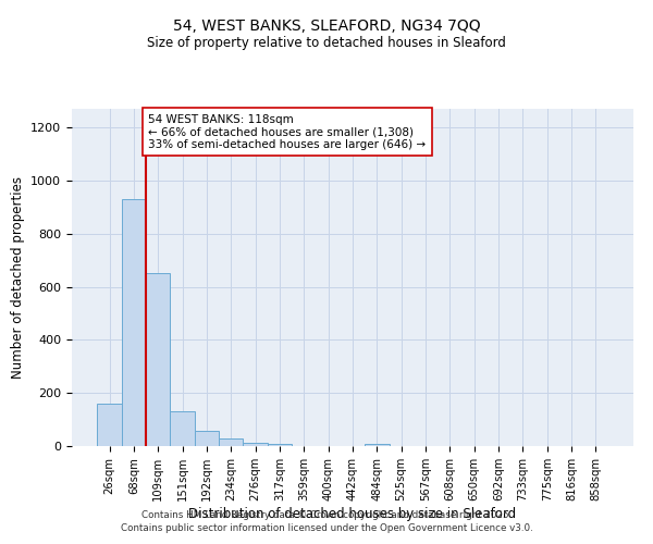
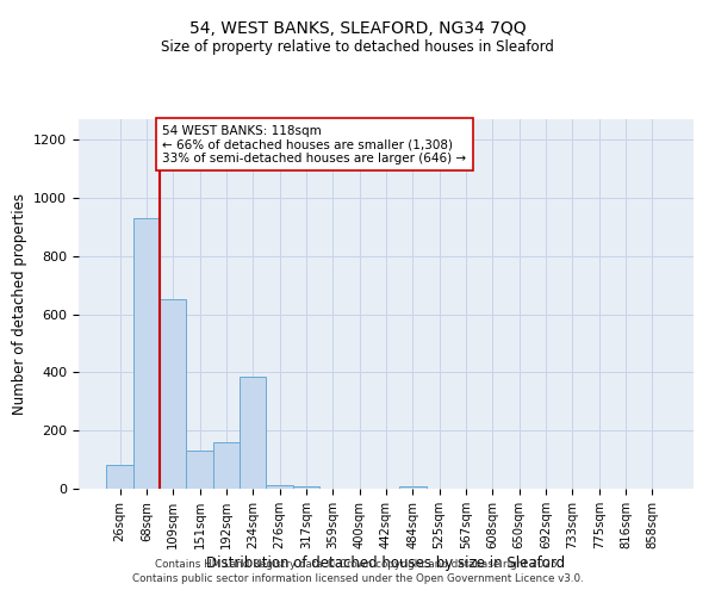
26sqm: 160 -> 80
192sqm: 57 -> 160
234sqm: 30 -> 385
